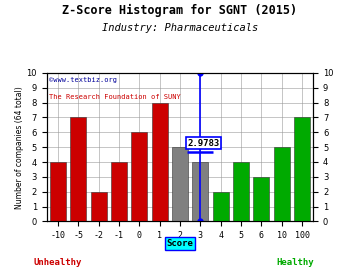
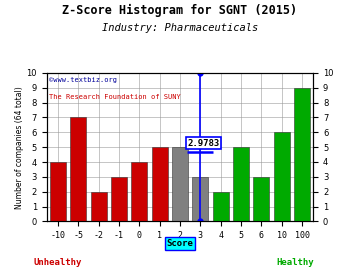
-1: 4 -> 3
0: 6 -> 4
1: 8 -> 5
3: 4 -> 3
5: 4 -> 5
10: 5 -> 6
100: 7 -> 9
